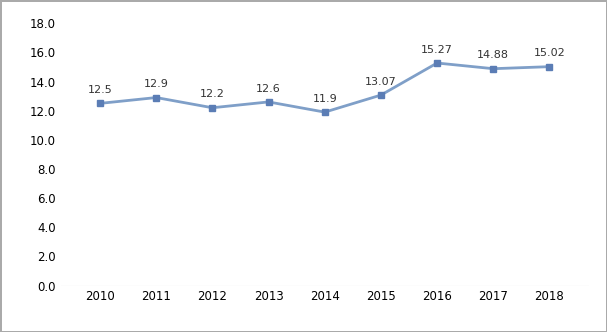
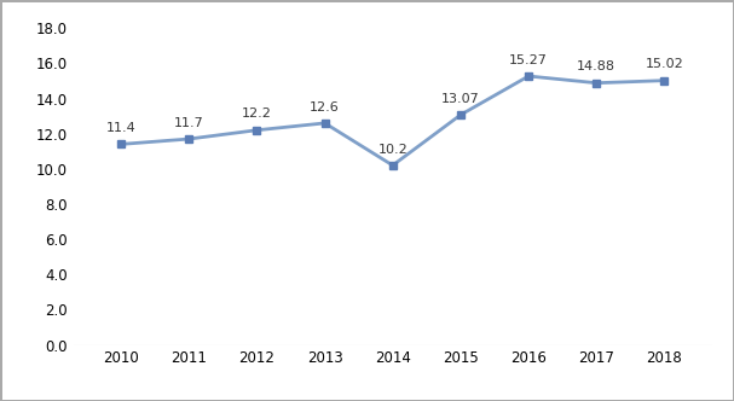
2010: 12.5 -> 11.4
2011: 12.9 -> 11.7
2014: 11.9 -> 10.2
